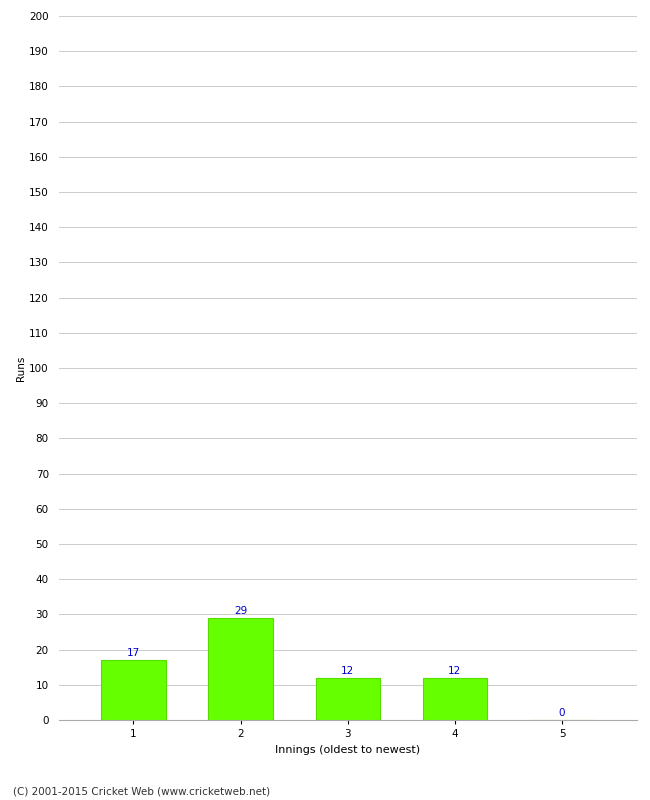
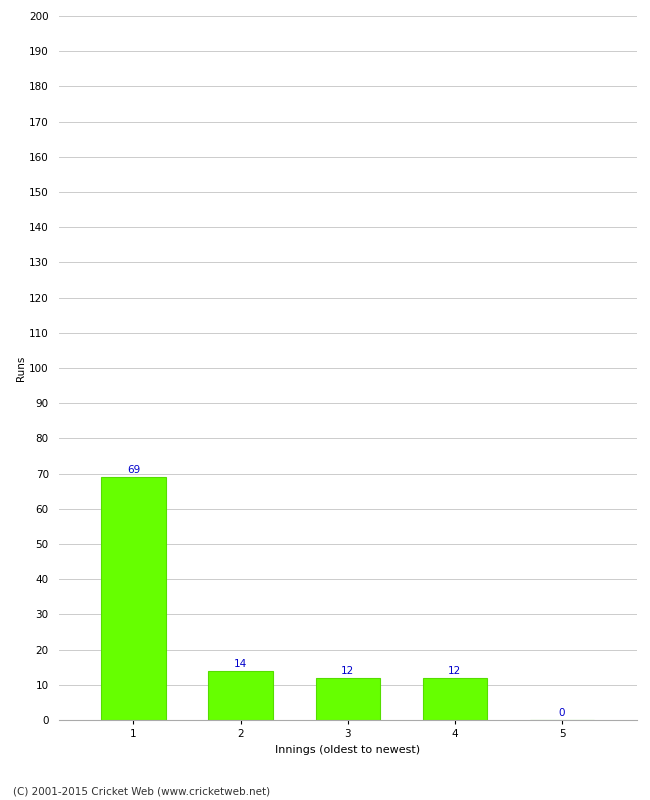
1: 17 -> 69
2: 29 -> 14
